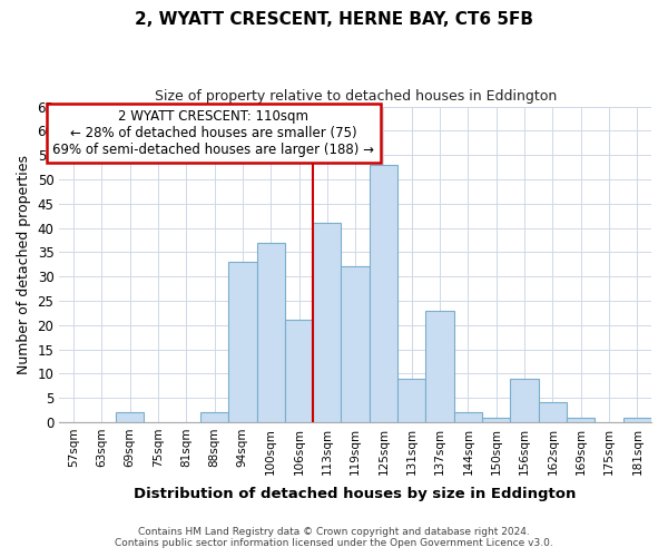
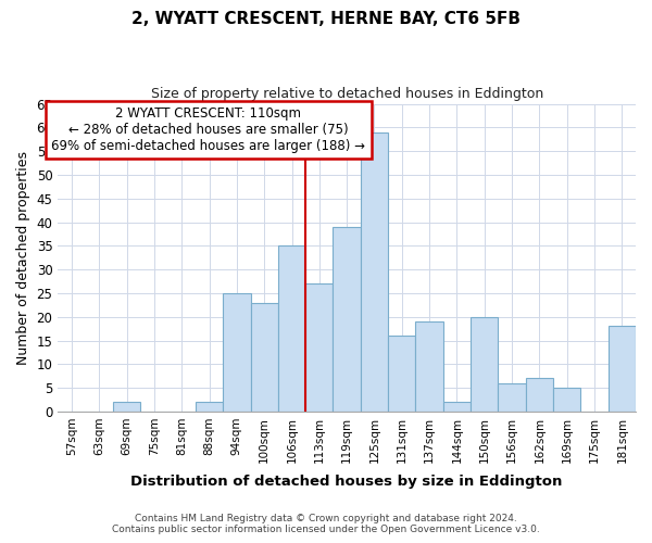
94sqm: 33 -> 25
100sqm: 37 -> 23
106sqm: 21 -> 35
113sqm: 41 -> 27
119sqm: 32 -> 39
125sqm: 53 -> 59
131sqm: 9 -> 16
137sqm: 23 -> 19
150sqm: 1 -> 20
156sqm: 9 -> 6
162sqm: 4 -> 7
169sqm: 1 -> 5
181sqm: 1 -> 18
